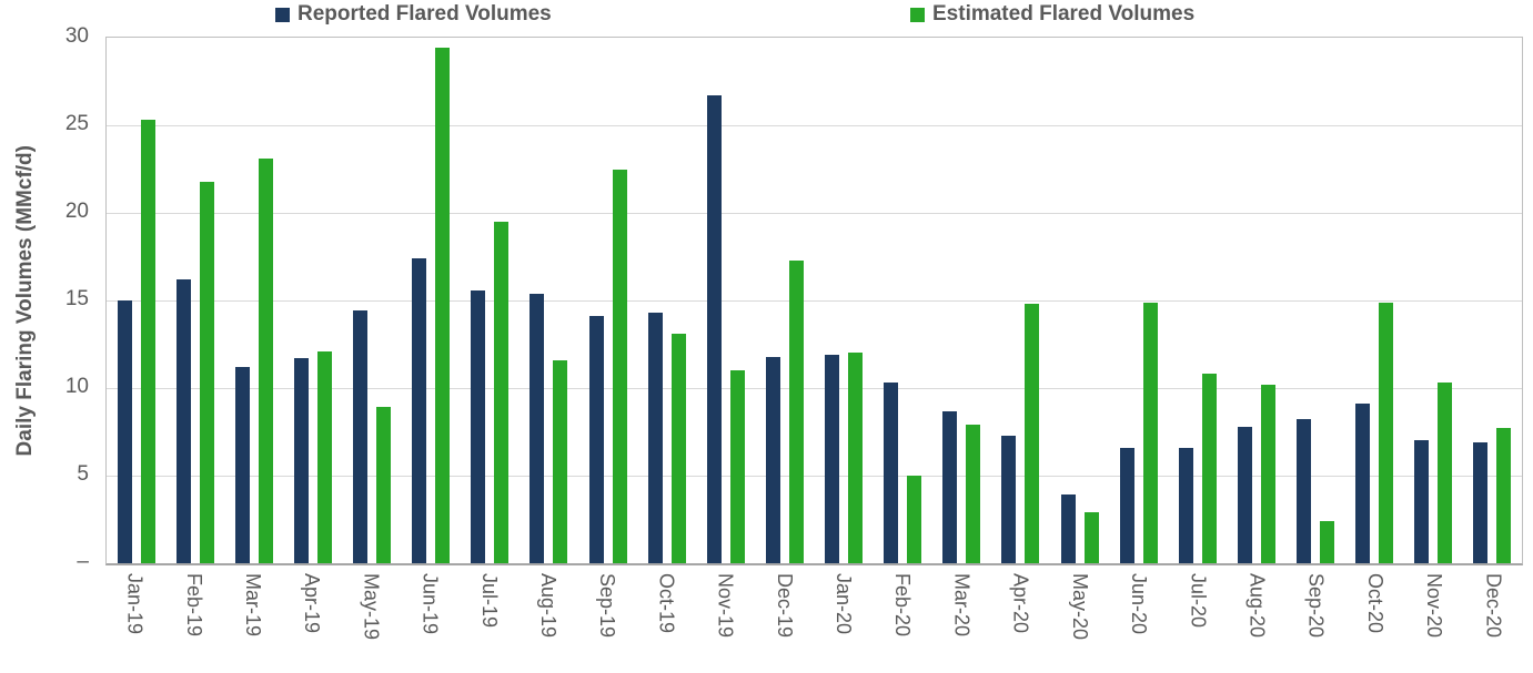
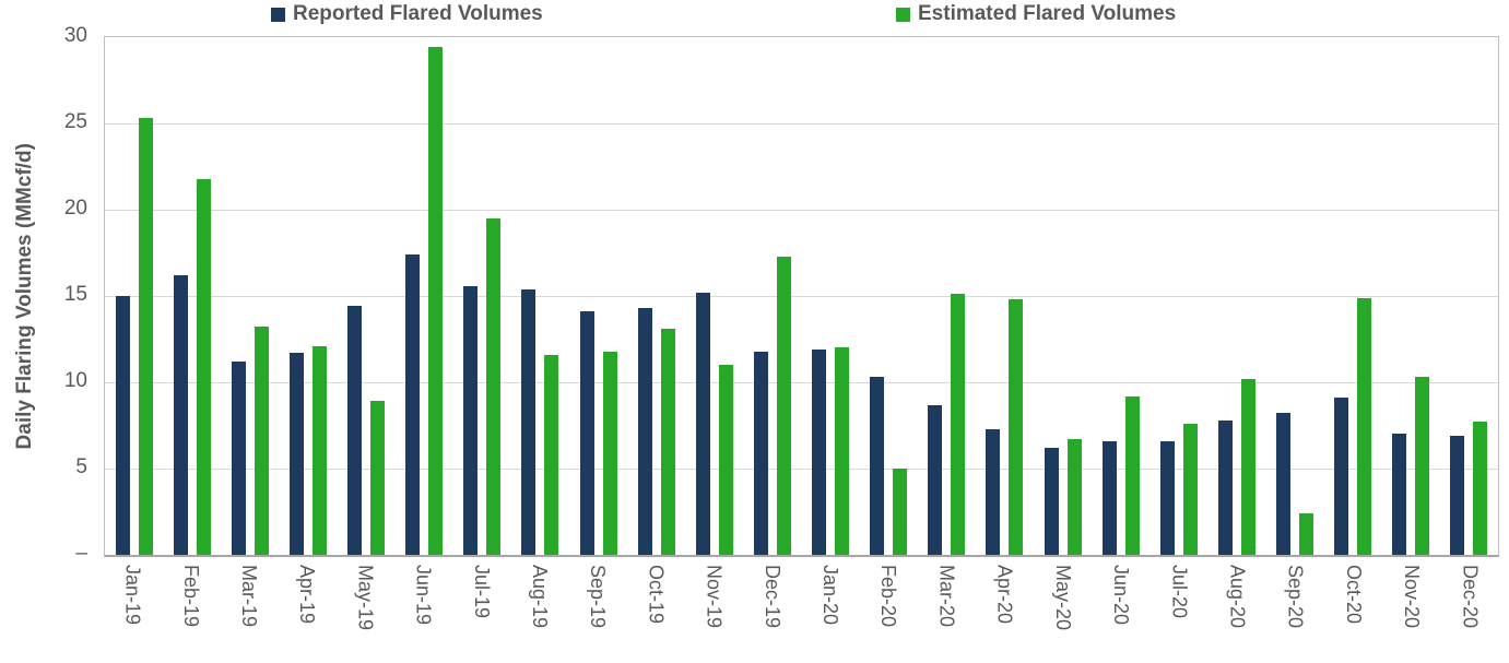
Estimated Flared Volumes/Mar-19: 23.1 -> 13.2
Estimated Flared Volumes/Sep-19: 22.5 -> 11.8
Reported Flared Volumes/Nov-19: 26.7 -> 15.2
Estimated Flared Volumes/Mar-20: 7.9 -> 15.1
Reported Flared Volumes/May-20: 3.9 -> 6.2
Estimated Flared Volumes/May-20: 2.9 -> 6.7
Estimated Flared Volumes/Jun-20: 14.9 -> 9.2
Estimated Flared Volumes/Jul-20: 10.8 -> 7.6
